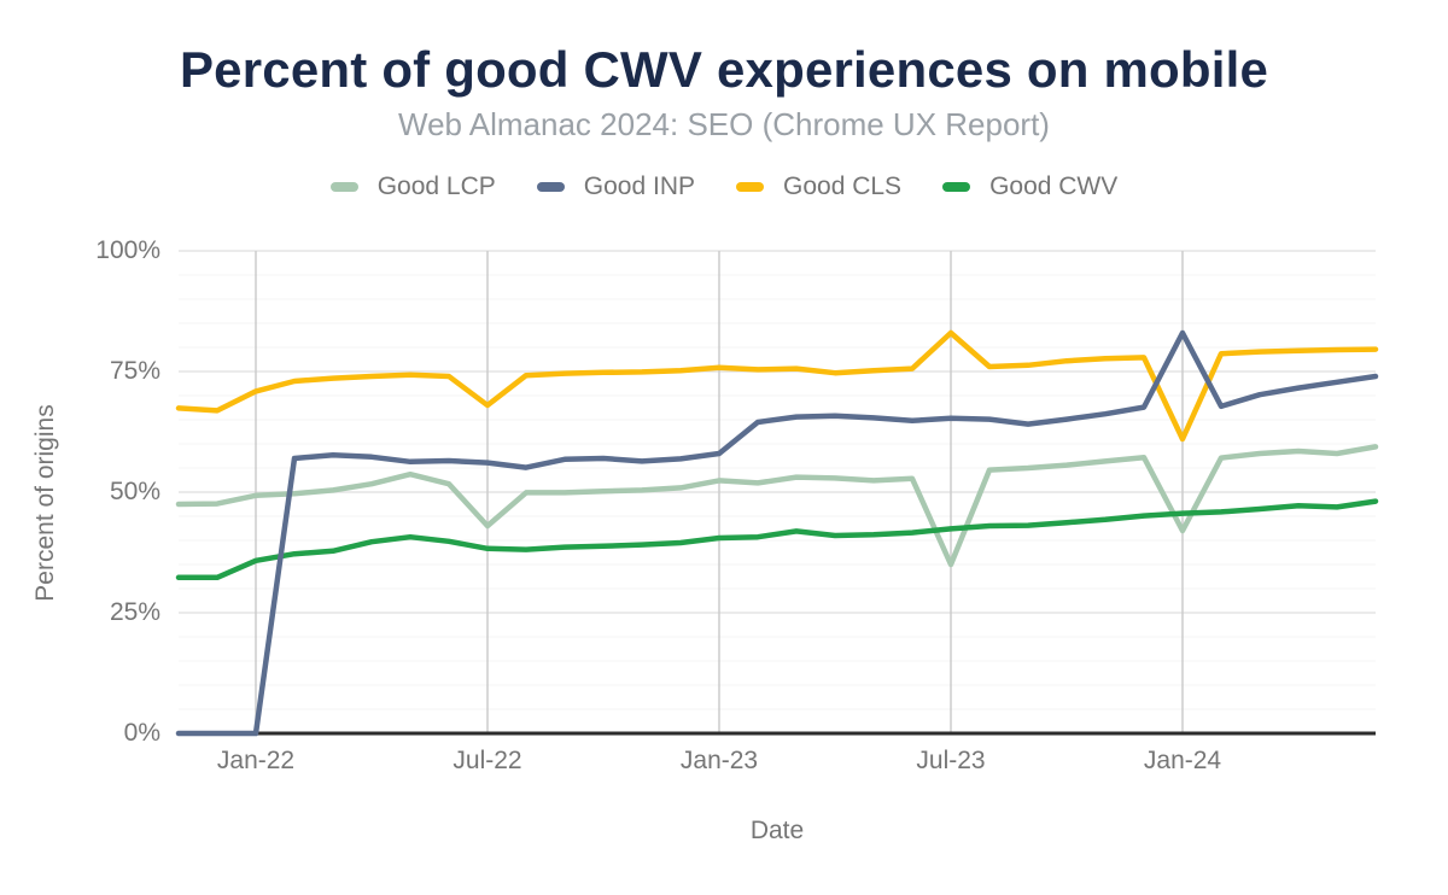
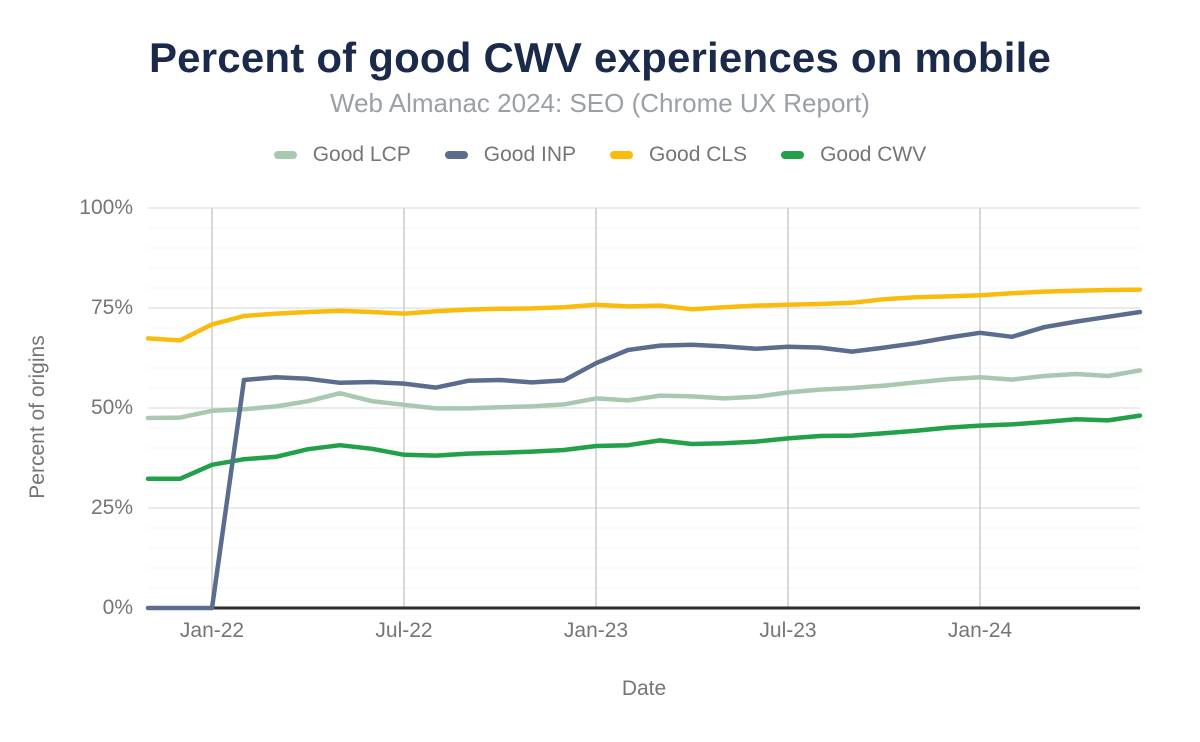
Good LCP/Jul-22: 43% -> 51%
Good CLS/Jul-22: 68% -> 74%
Good INP/Jan-23: 58% -> 61%
Good LCP/Jul-23: 35% -> 54%
Good CLS/Jul-23: 83% -> 76%
Good LCP/Jan-24: 42% -> 58%
Good INP/Jan-24: 83% -> 69%
Good CLS/Jan-24: 61% -> 78%
